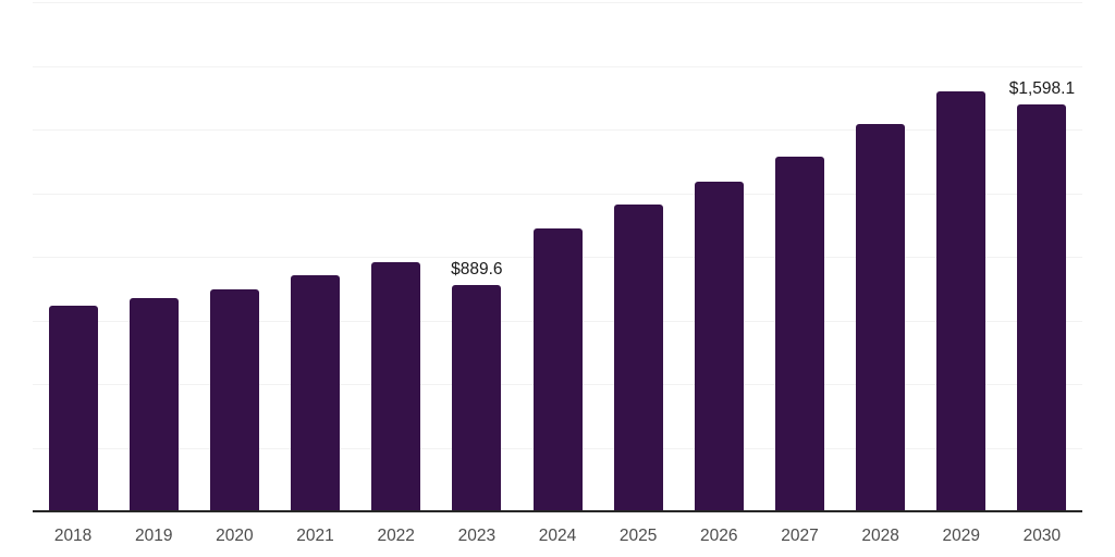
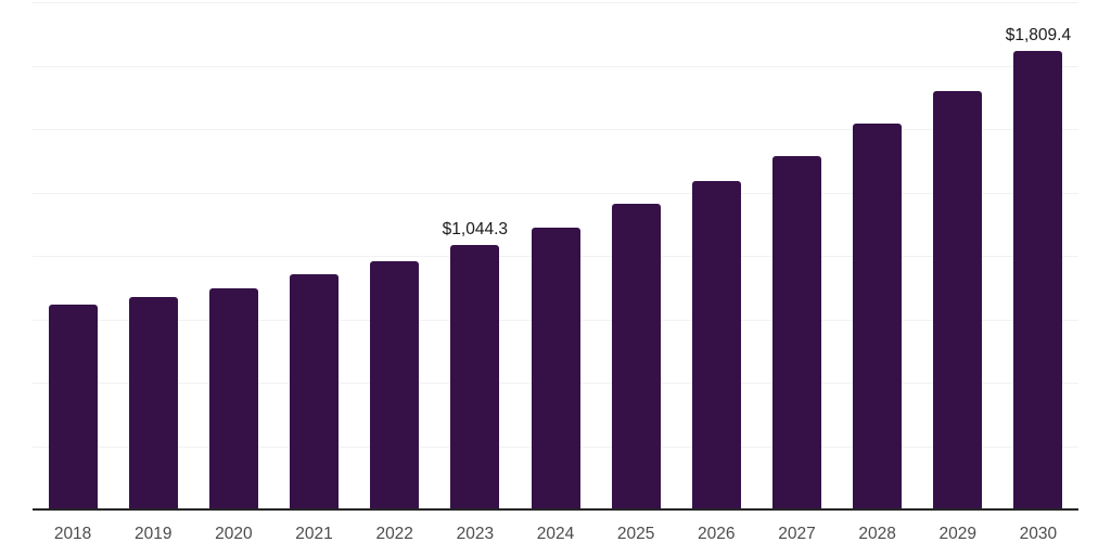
2023: $889.6 -> $1,044.3
2030: $1,598.1 -> $1,809.4
